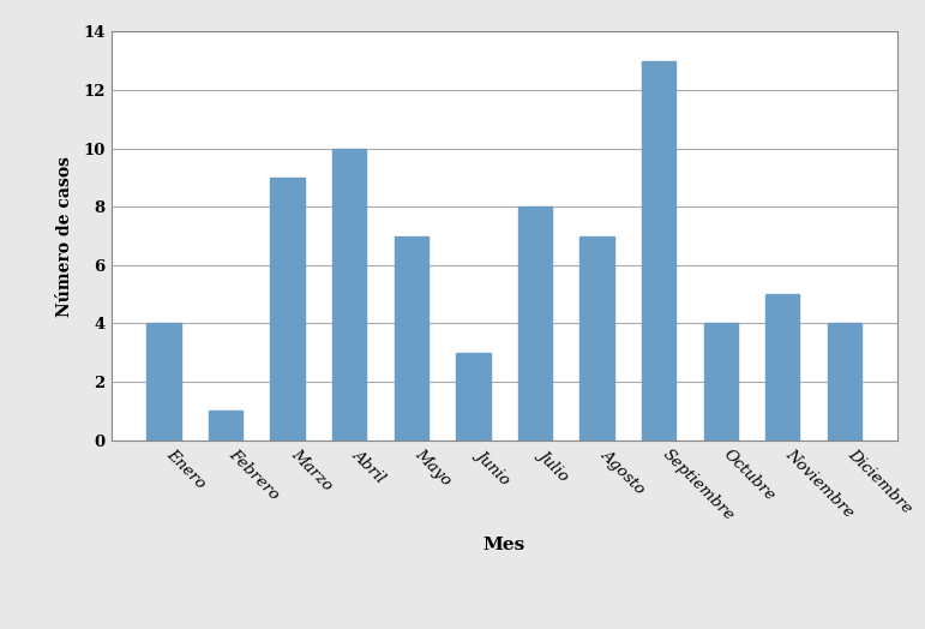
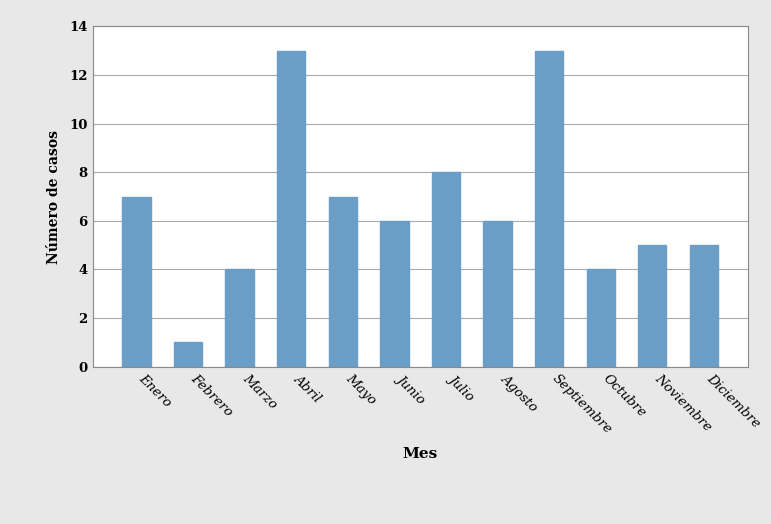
Enero: 4 -> 7
Marzo: 9 -> 4
Abril: 10 -> 13
Junio: 3 -> 6
Agosto: 7 -> 6
Diciembre: 4 -> 5
